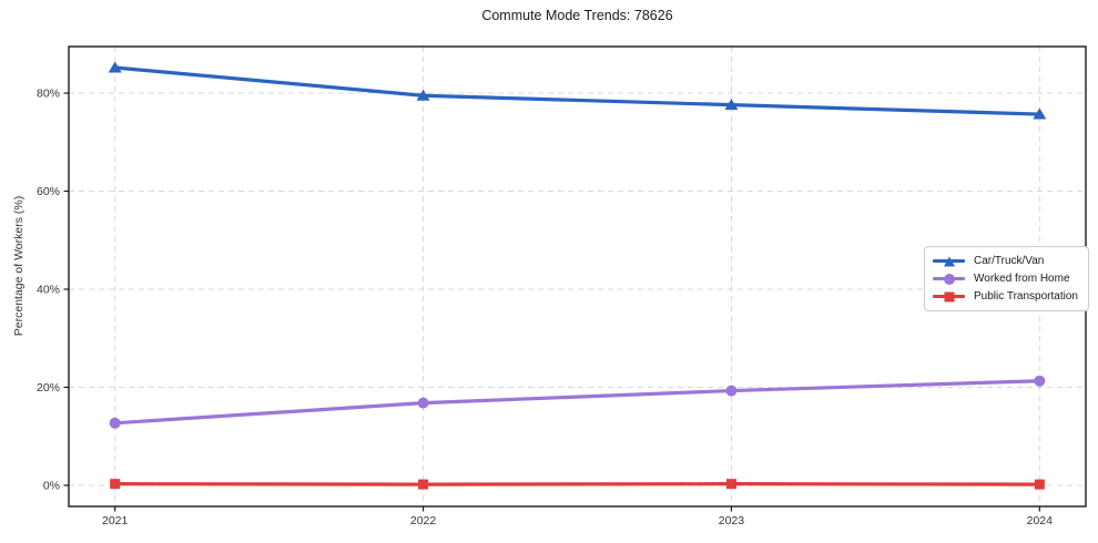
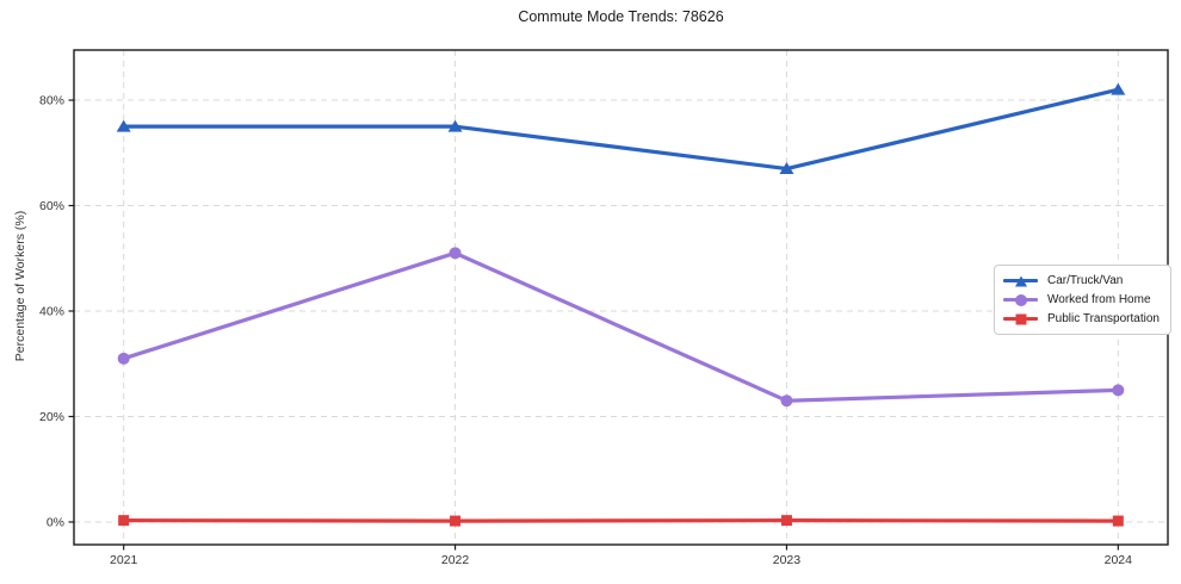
Car/Truck/Van/2021: 85% -> 75%
Worked from Home/2021: 13% -> 31%
Car/Truck/Van/2022: 80% -> 75%
Worked from Home/2022: 17% -> 51%
Car/Truck/Van/2023: 78% -> 67%
Worked from Home/2023: 19% -> 23%
Car/Truck/Van/2024: 76% -> 82%
Worked from Home/2024: 21% -> 25%
